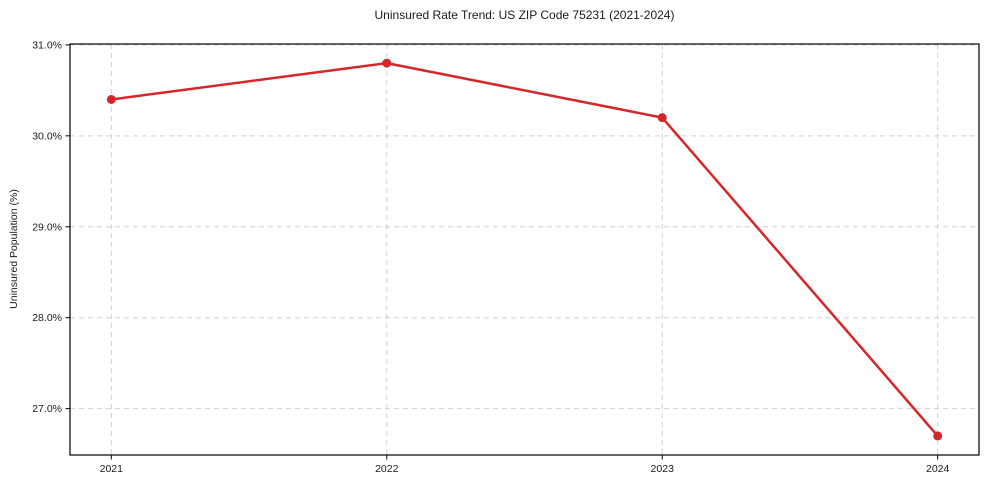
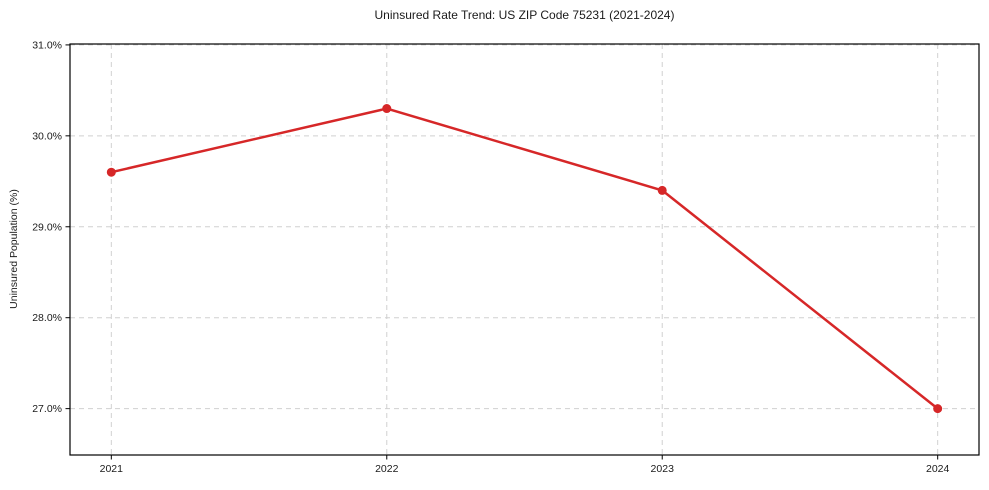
2021: 30.4% -> 29.6%
2022: 30.8% -> 30.3%
2023: 30.2% -> 29.4%
2024: 26.7% -> 27.0%
